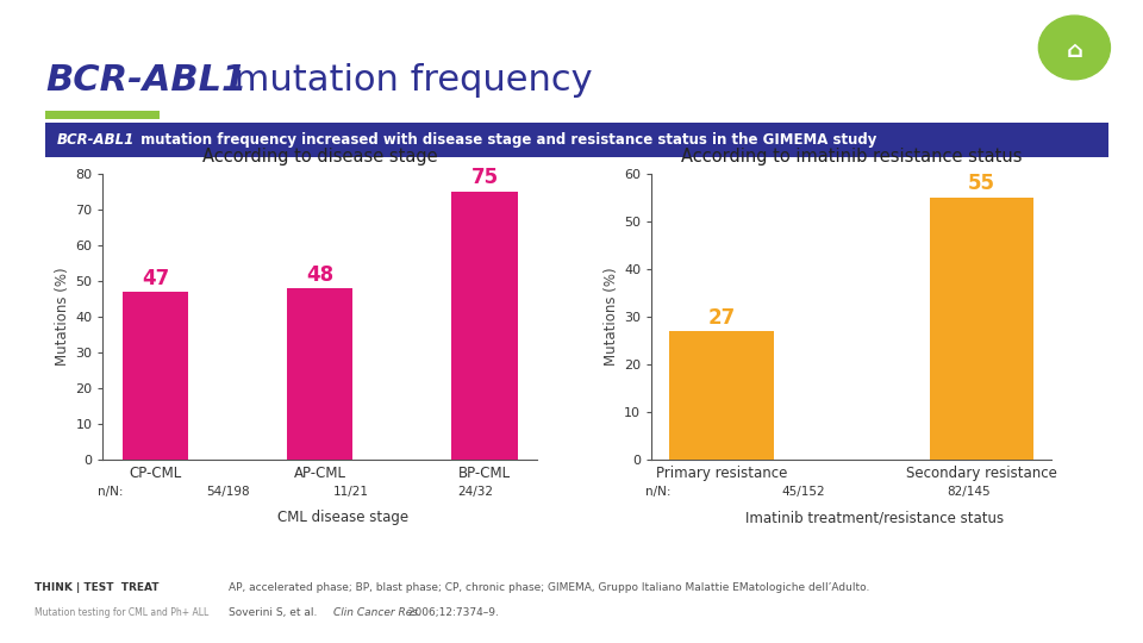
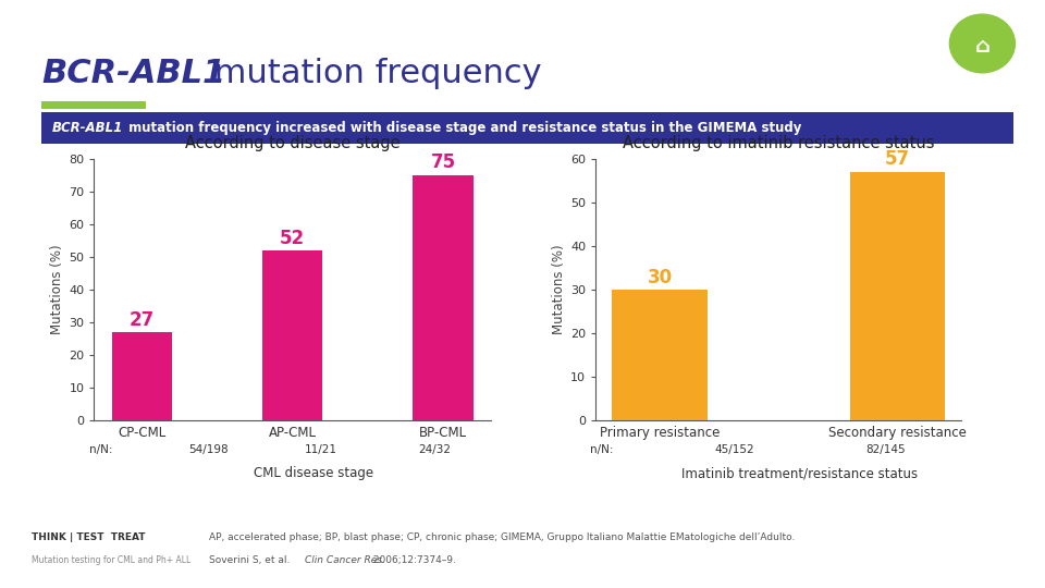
According to disease stage/CP-CML: 47 -> 27
According to disease stage/AP-CML: 48 -> 52
According to imatinib resistance status/Primary resistance: 27 -> 30
According to imatinib resistance status/Secondary resistance: 55 -> 57
